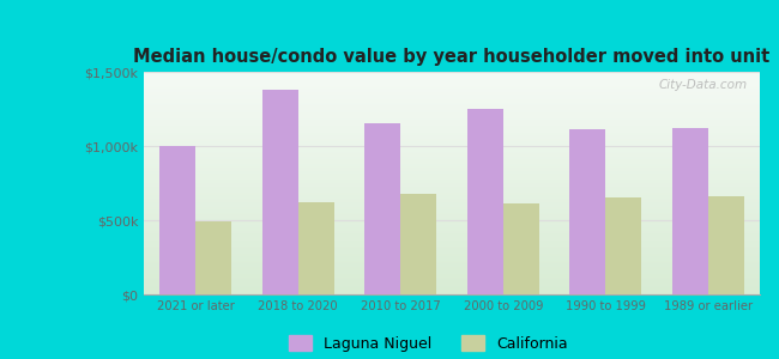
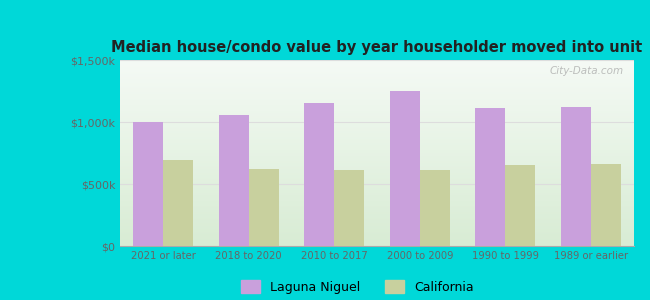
California/2021 or later: $490k -> $690k
Laguna Niguel/2018 to 2020: $1,380k -> $1,060k
California/2010 to 2017: $680k -> $610k
